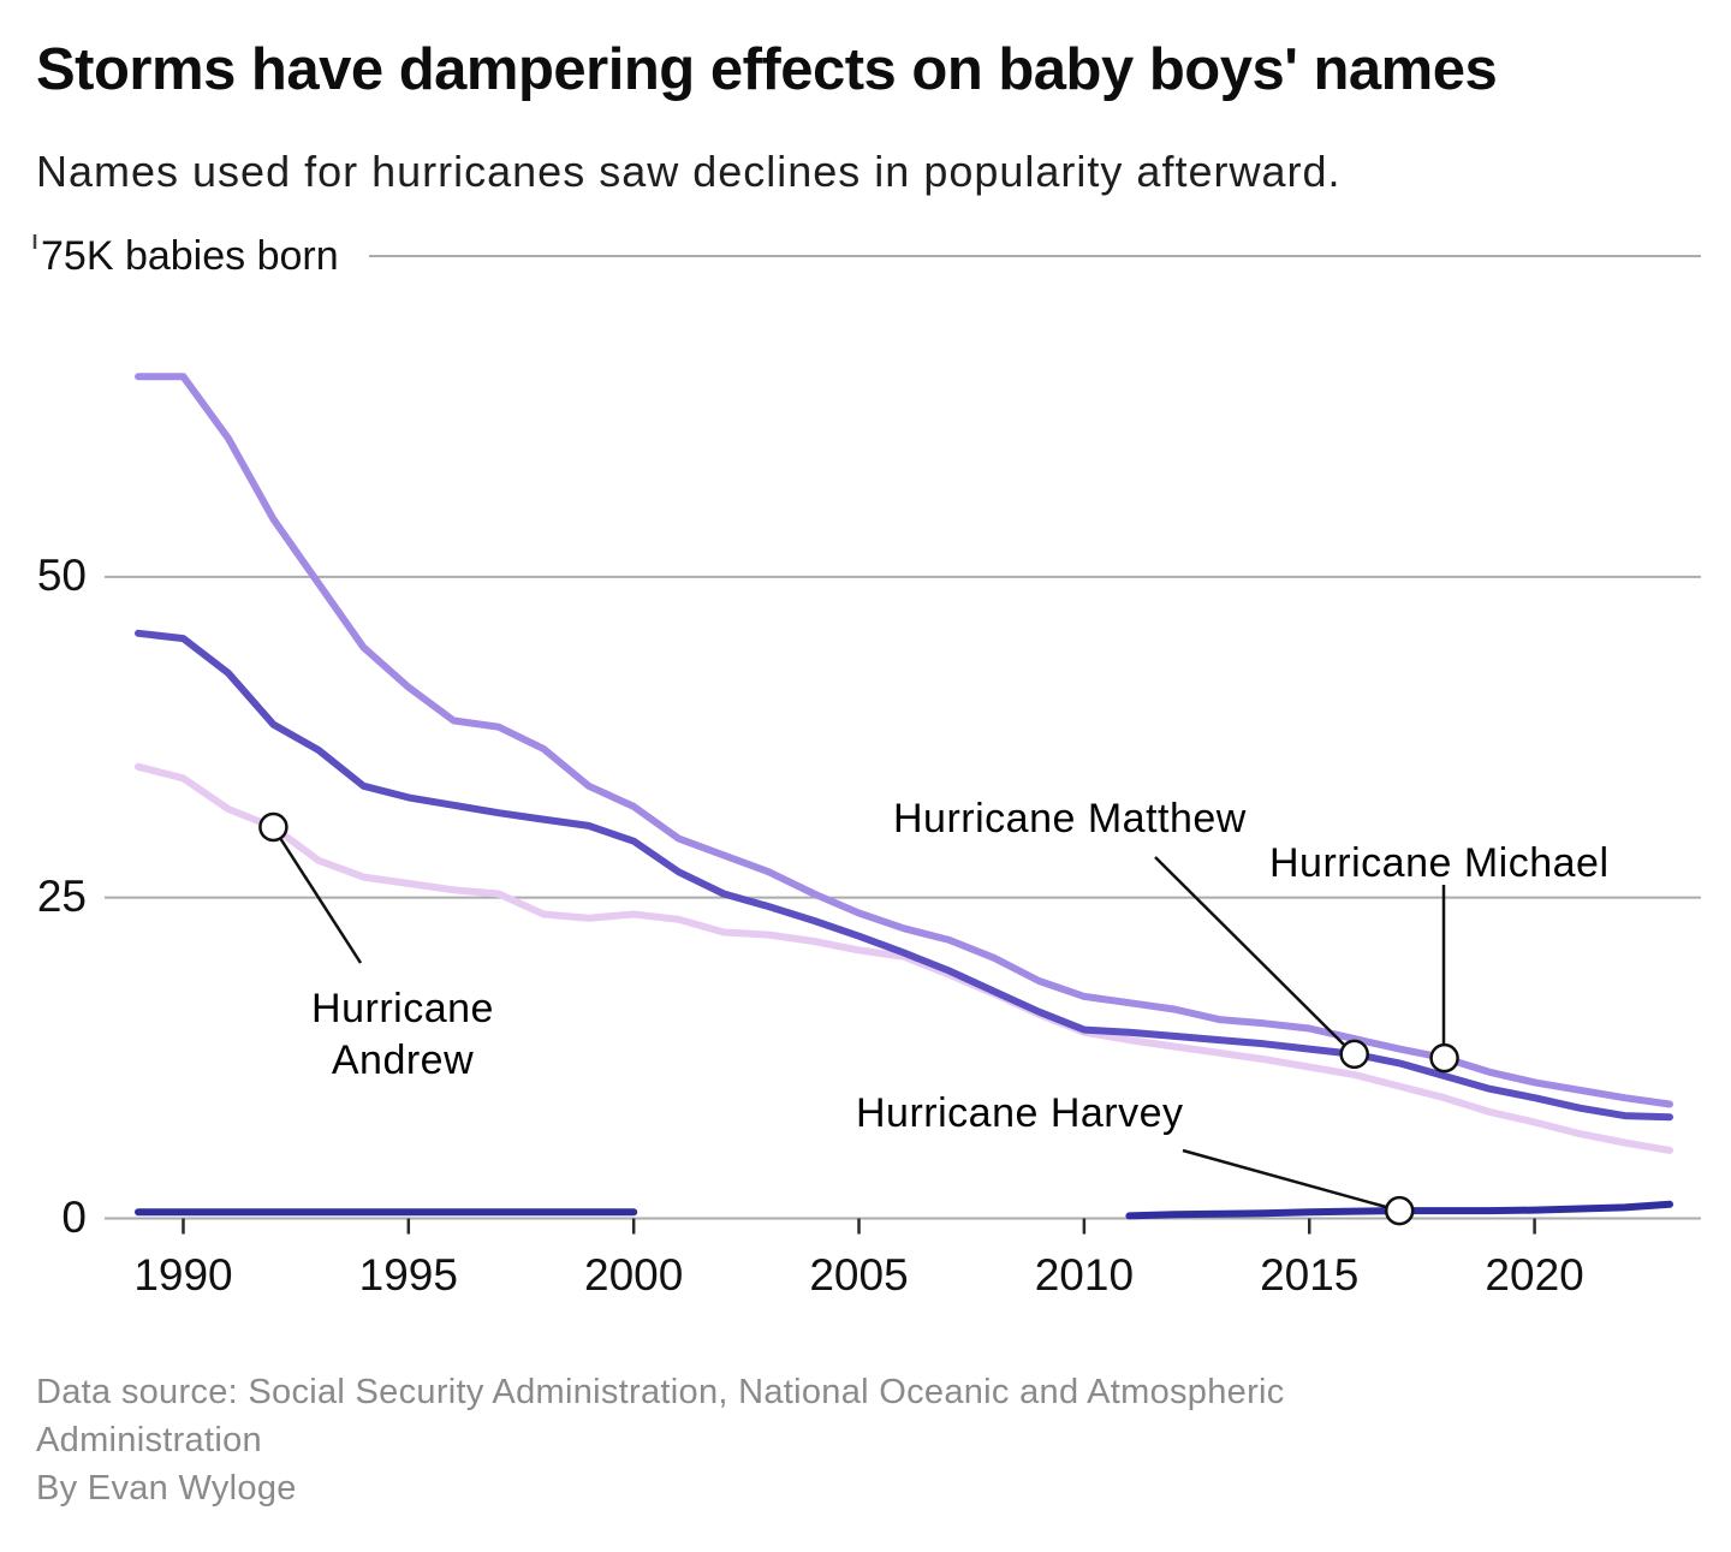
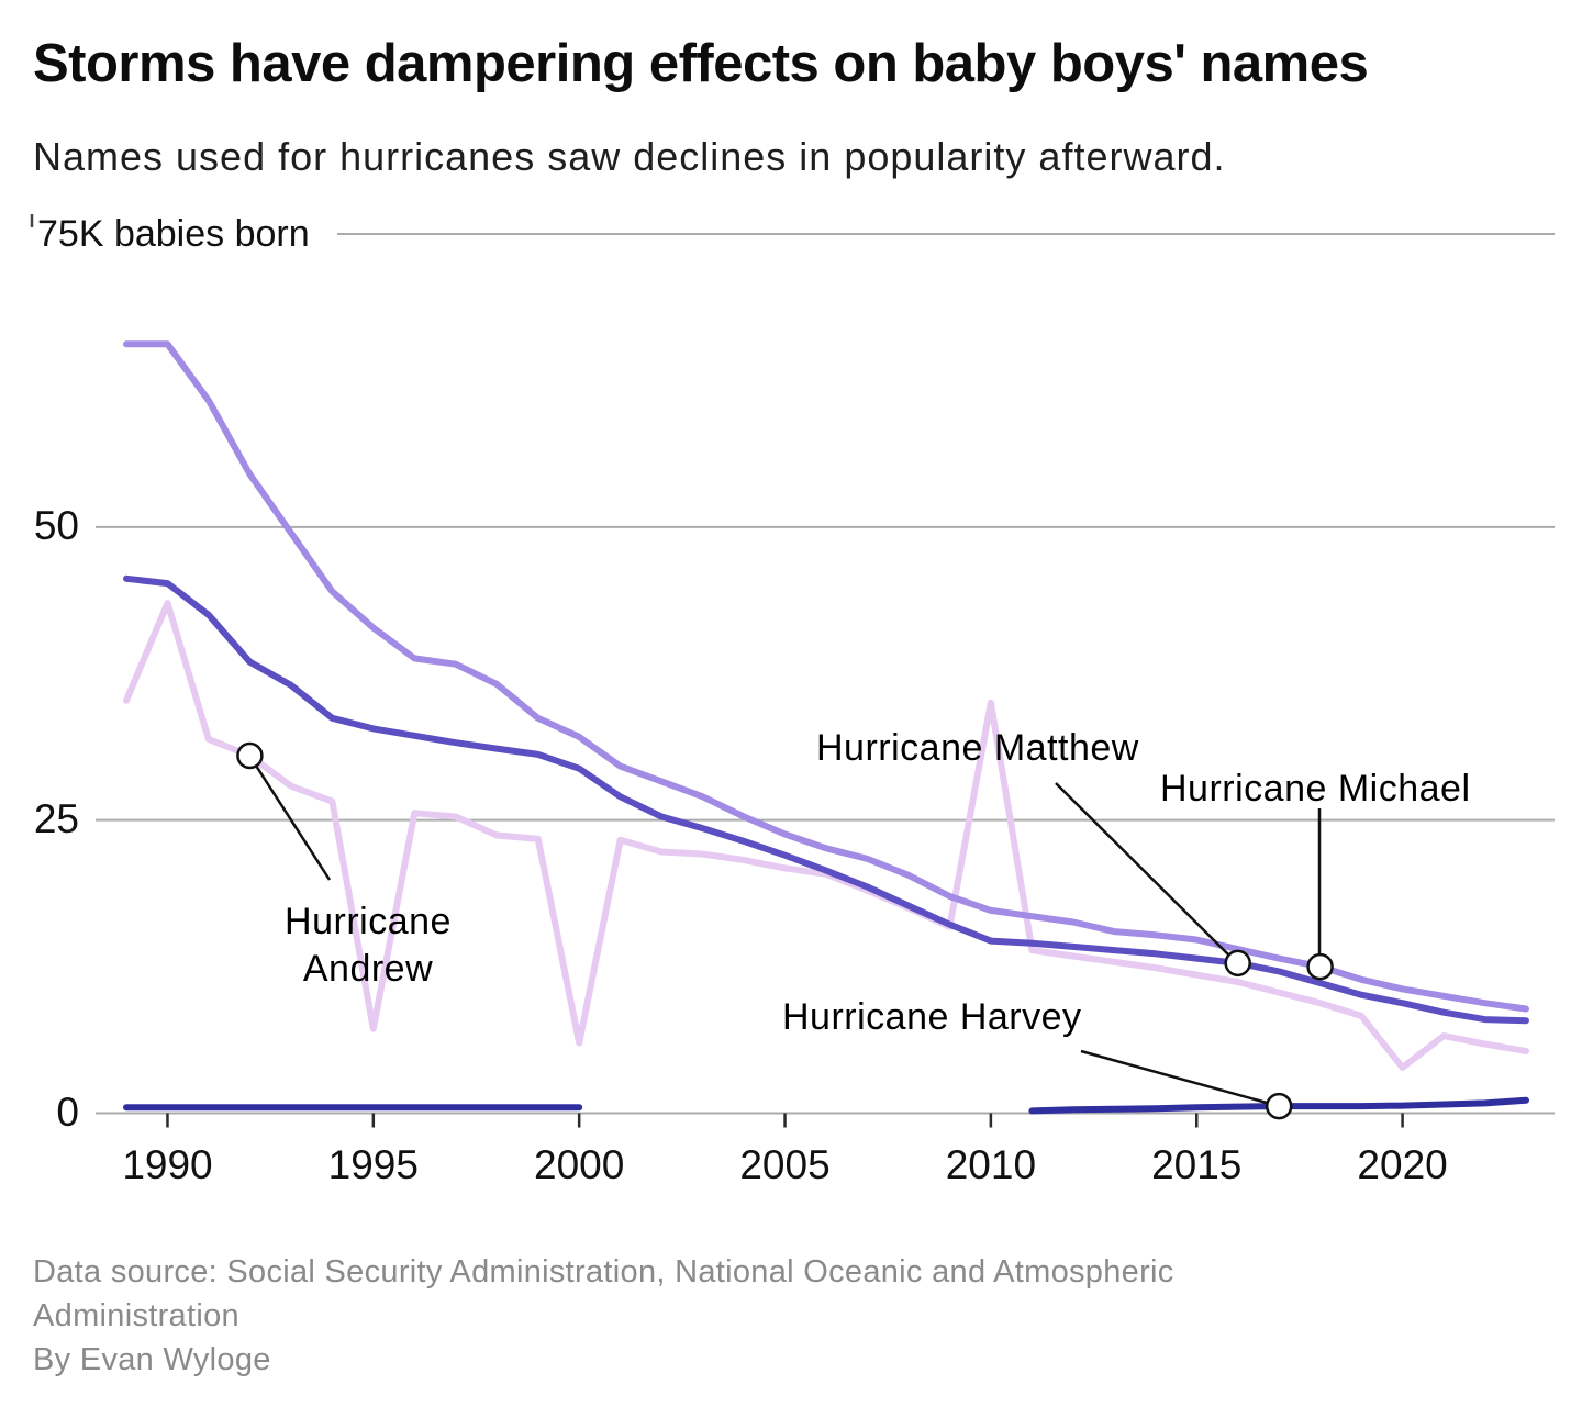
Andrew/1990: 34.3 -> 43.5
Andrew/1995: 26.1 -> 7.2
Andrew/2000: 23.7 -> 6.0
Andrew/2010: 14.5 -> 35.0
Andrew/2020: 7.5 -> 3.9
